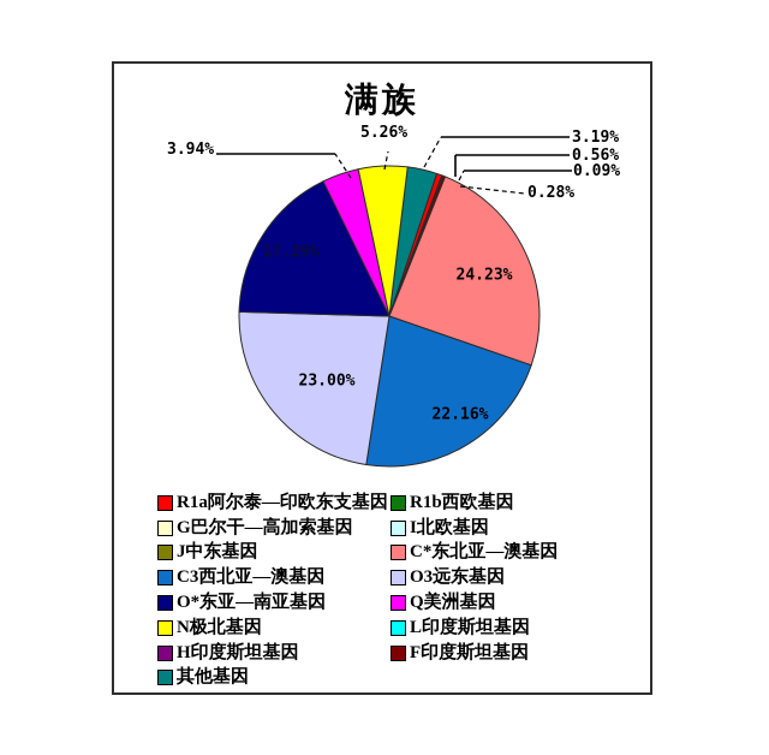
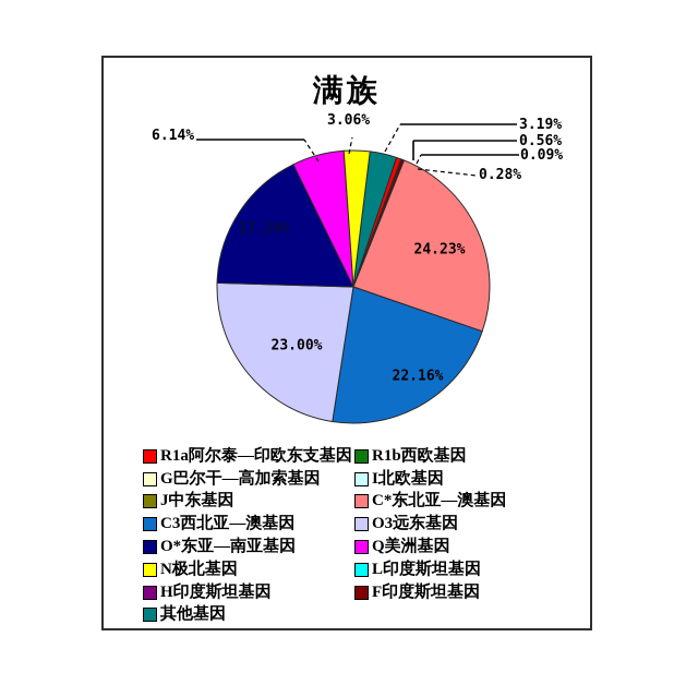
Q美洲基因: 3.94% -> 6.14%
N极北基因: 5.26% -> 3.06%
